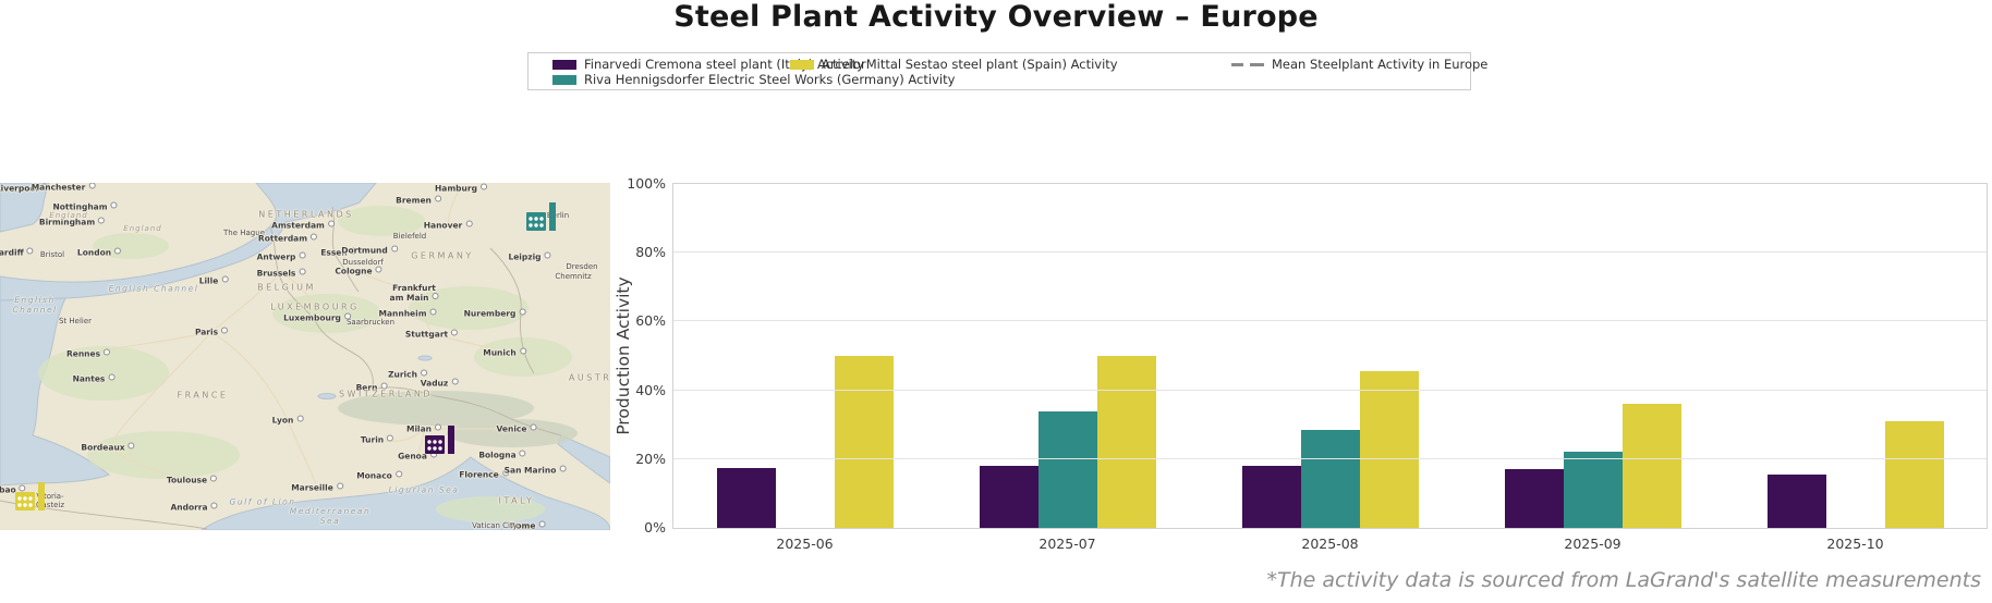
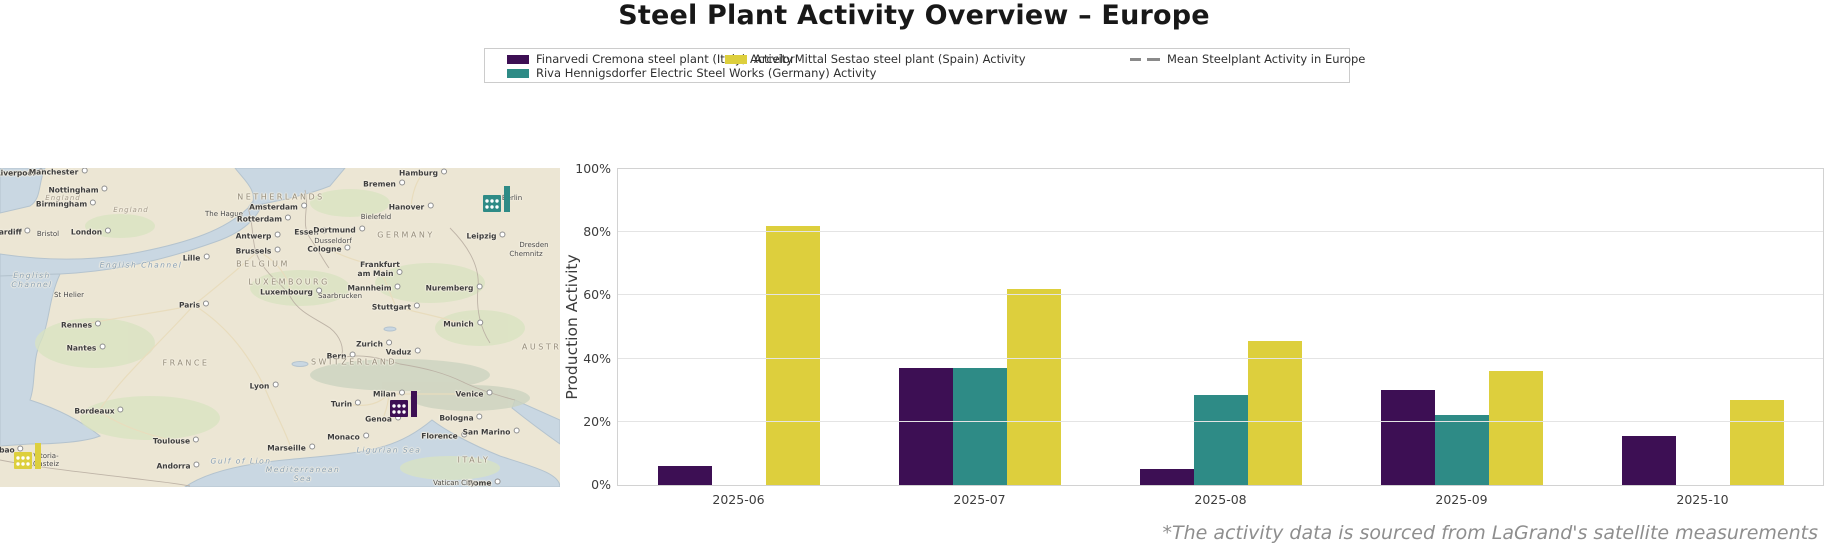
Finarvedi Cremona steel plant (Italy) Activity/2025-06: 18% -> 6%
ArcelorMittal Sestao steel plant (Spain) Activity/2025-06: 50% -> 82%
Finarvedi Cremona steel plant (Italy) Activity/2025-07: 18% -> 37%
Riva Hennigsdorfer Electric Steel Works (Germany) Activity/2025-07: 34% -> 37%
ArcelorMittal Sestao steel plant (Spain) Activity/2025-07: 50% -> 62%
Finarvedi Cremona steel plant (Italy) Activity/2025-08: 18% -> 5%
Finarvedi Cremona steel plant (Italy) Activity/2025-09: 17% -> 30%
ArcelorMittal Sestao steel plant (Spain) Activity/2025-10: 31% -> 27%
